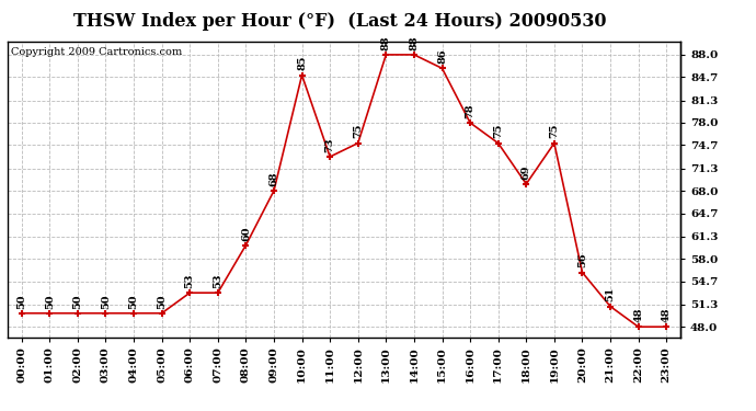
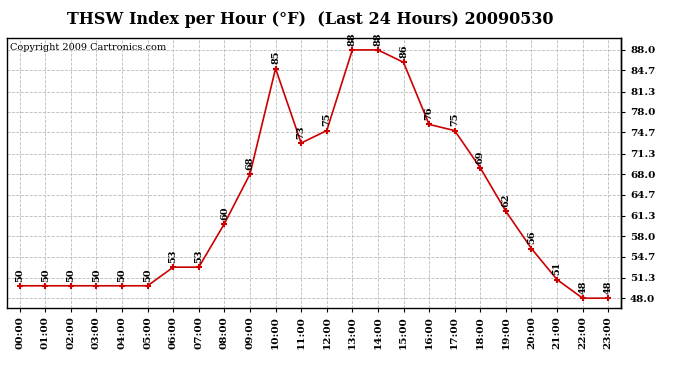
16:00: 78 -> 76
19:00: 75 -> 62
